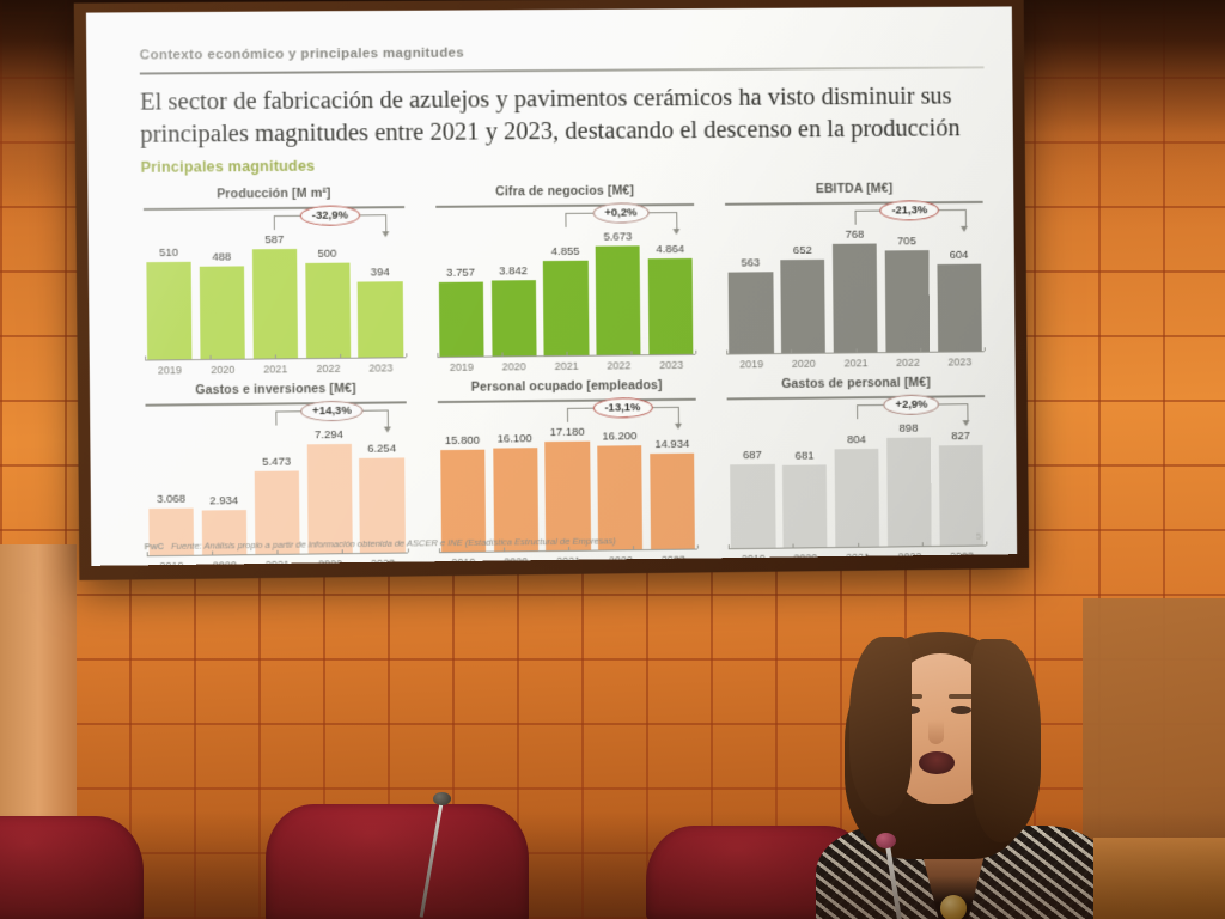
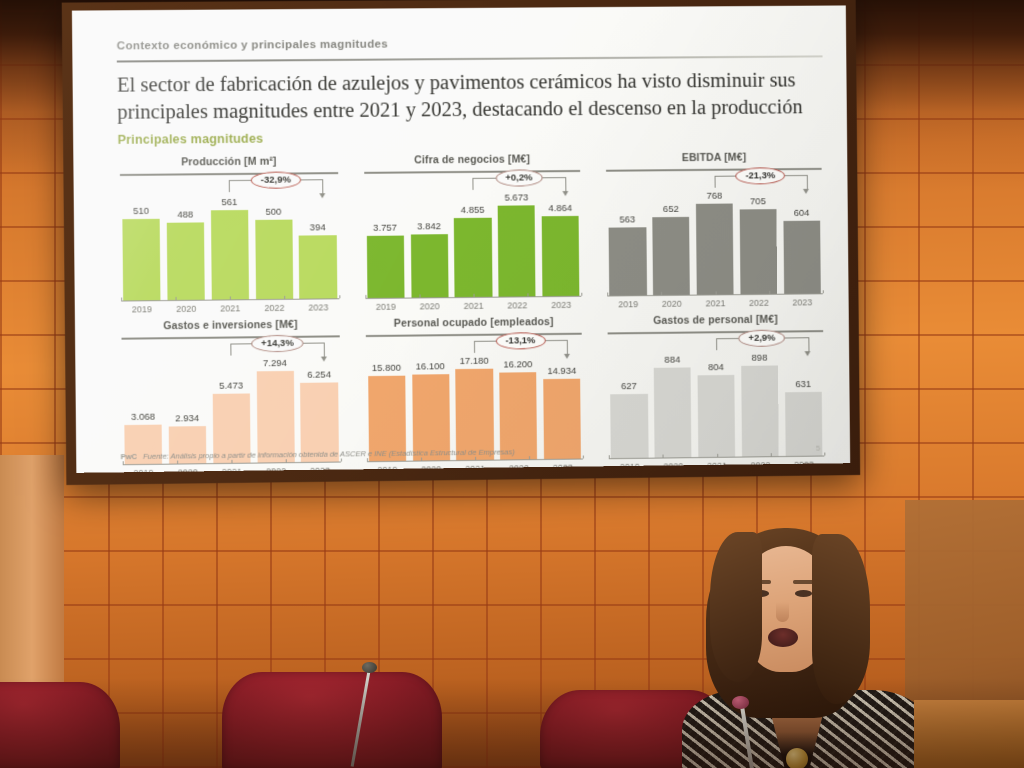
Producción [M m²]/2021: 587 -> 561
Gastos de personal [M€]/2019: 687 -> 627
Gastos de personal [M€]/2020: 681 -> 884
Gastos de personal [M€]/2023: 827 -> 631
